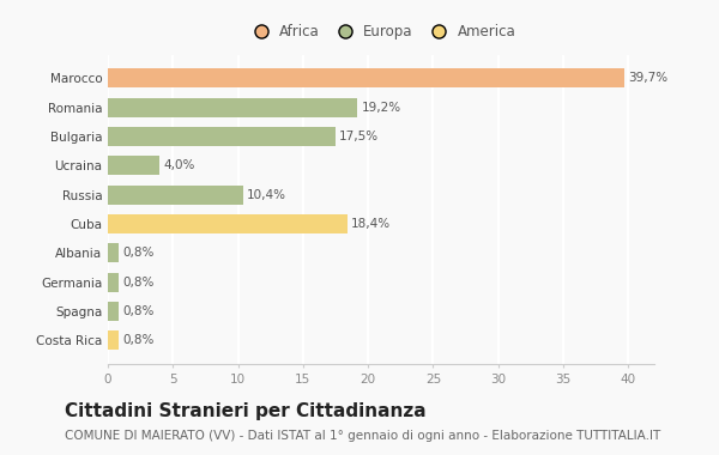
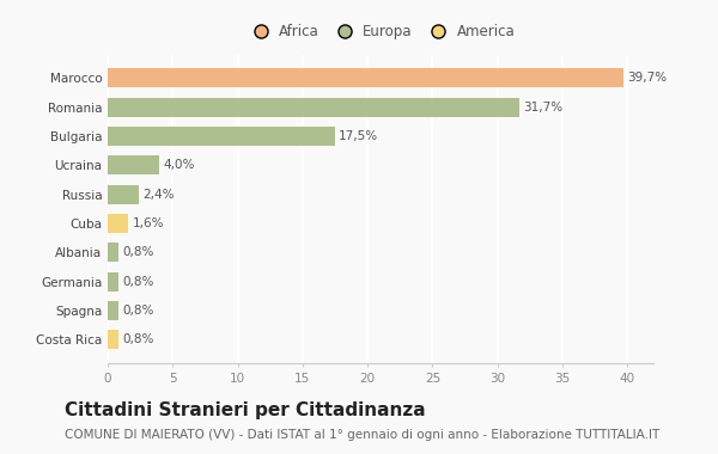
Romania: 19,2% -> 31,7%
Russia: 10,4% -> 2,4%
Cuba: 18,4% -> 1,6%
